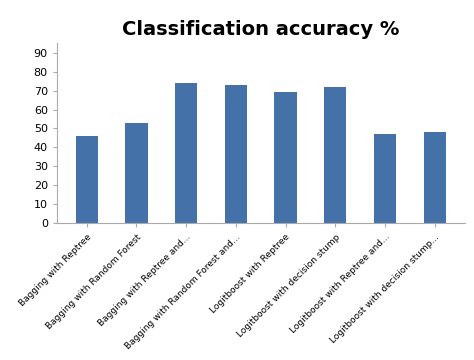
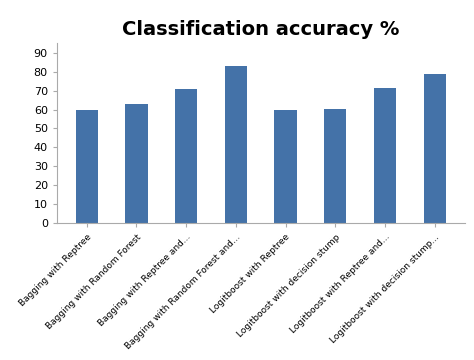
Bagging with Reptree: 46 -> 60
Bagging with Random Forest: 53 -> 63
Bagging with Reptree and...: 74 -> 71
Bagging with Random Forest and...: 73 -> 83
Logitboost with Reptree: 69 -> 60
Logitboost with decision stump: 72 -> 60
Logitboost with Reptree and...: 47 -> 72
Logitboost with decision stump...: 48 -> 79
